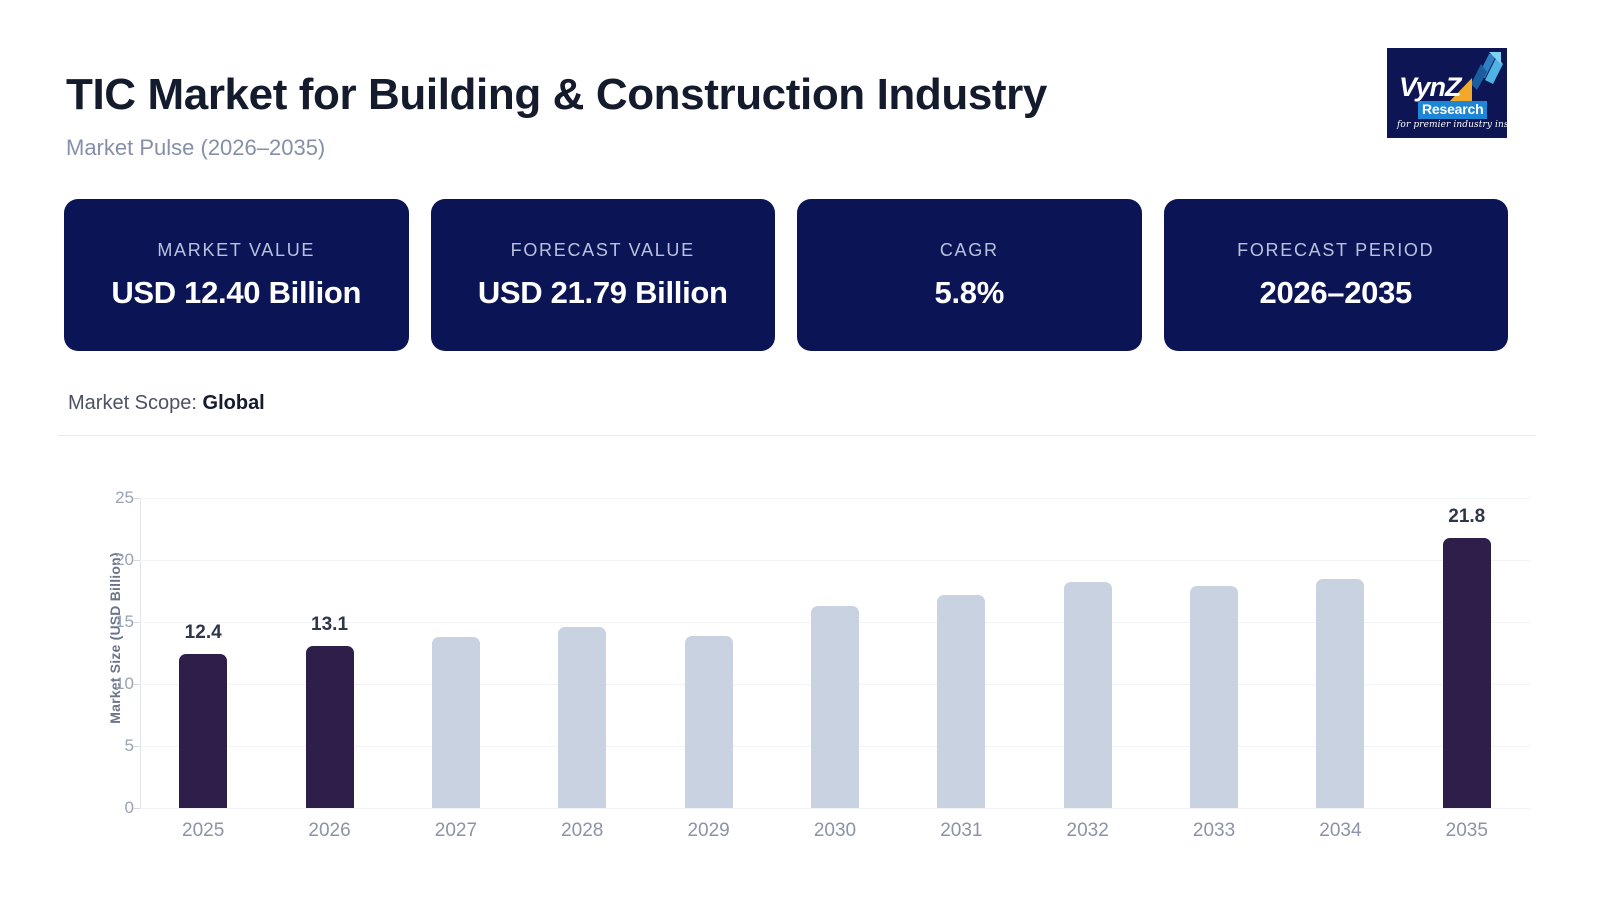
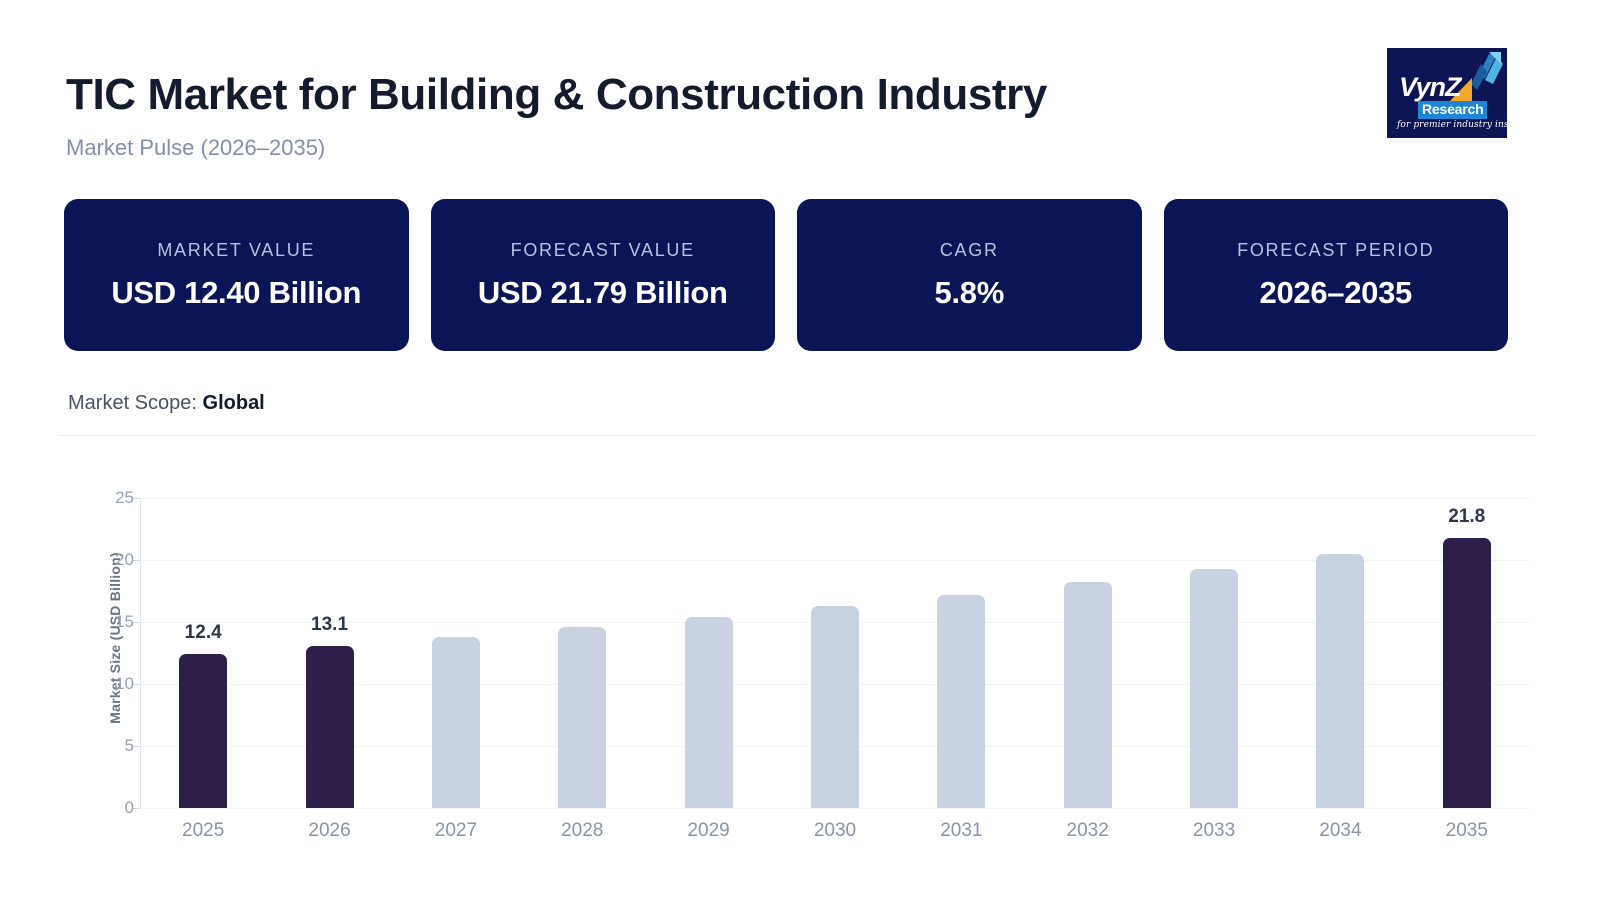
2029: 13.9 -> 15.4
2033: 17.9 -> 19.3
2034: 18.5 -> 20.5
